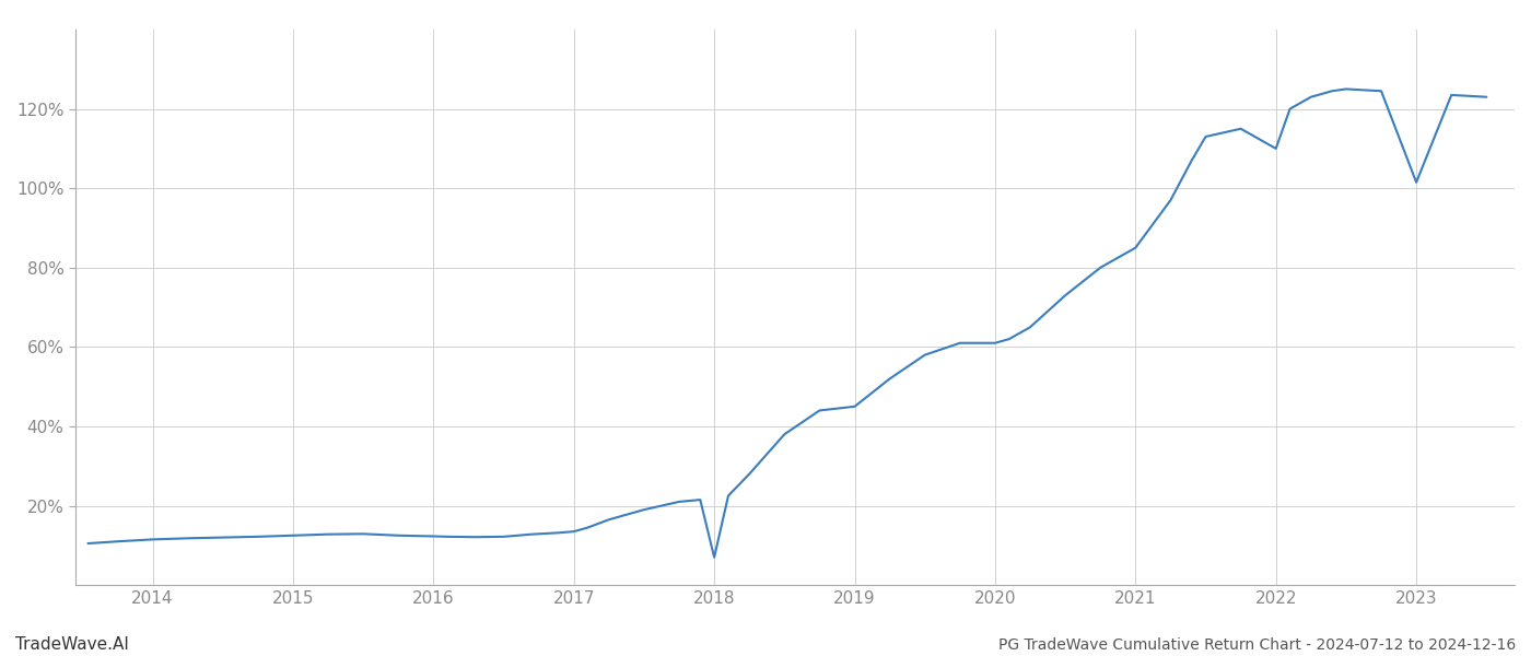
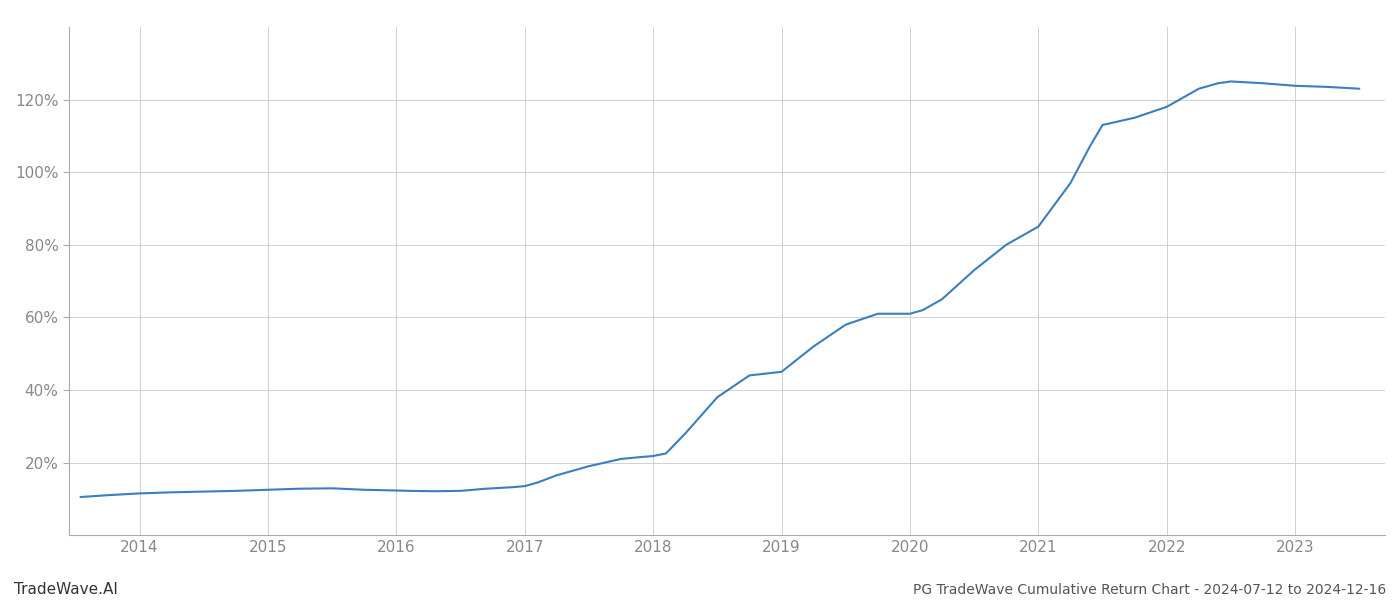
2018: 7.0% -> 21.8%
2022: 110.0% -> 118.0%
2023: 101.5% -> 123.8%
